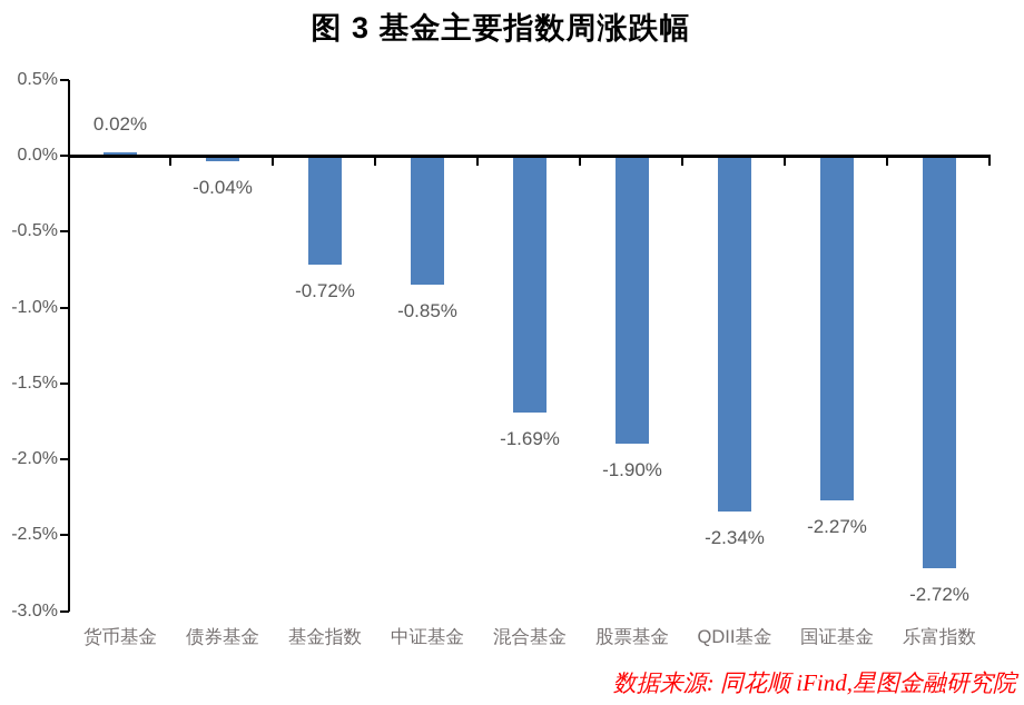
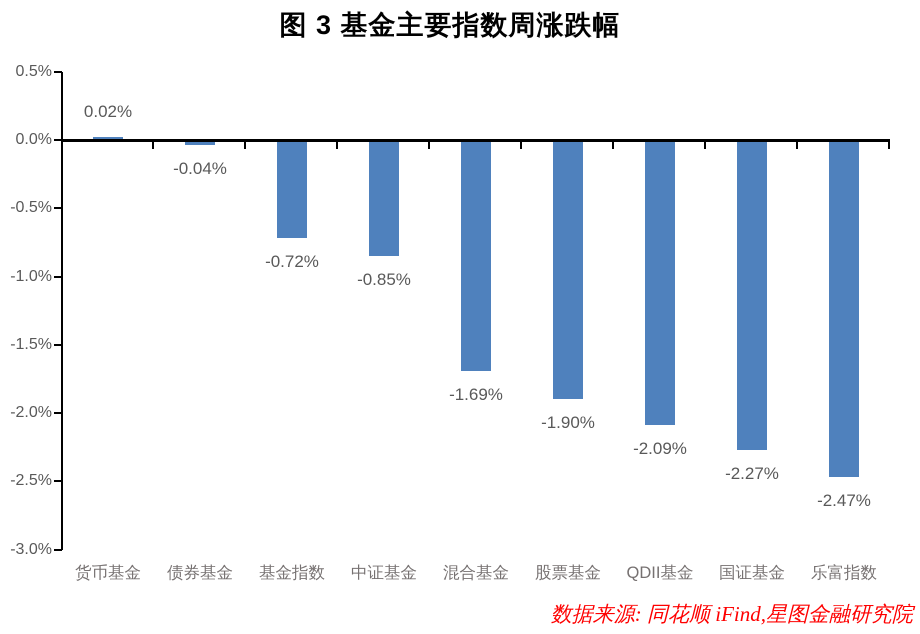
QDII基金: -2.34% -> -2.09%
乐富指数: -2.72% -> -2.47%
